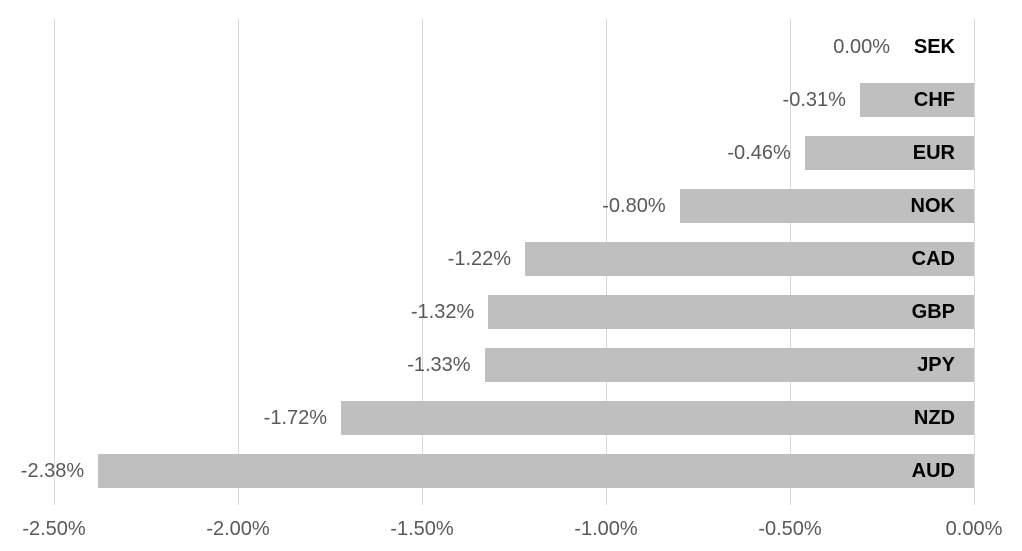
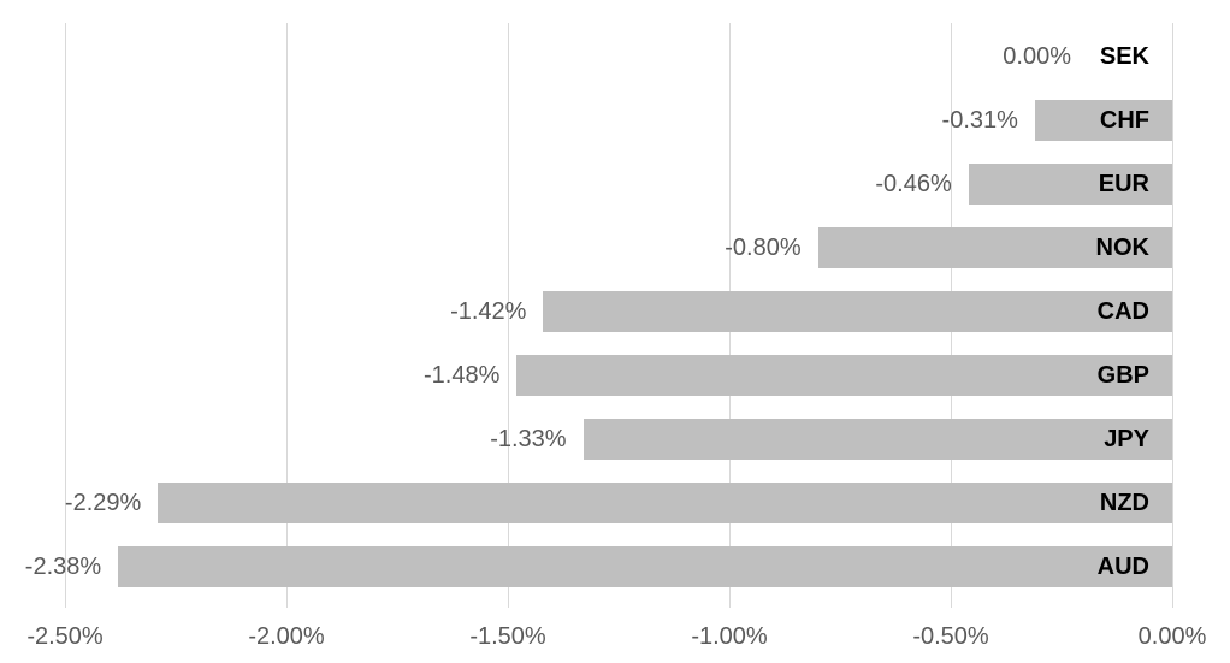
CAD: -1.22% -> -1.42%
GBP: -1.32% -> -1.48%
NZD: -1.72% -> -2.29%
